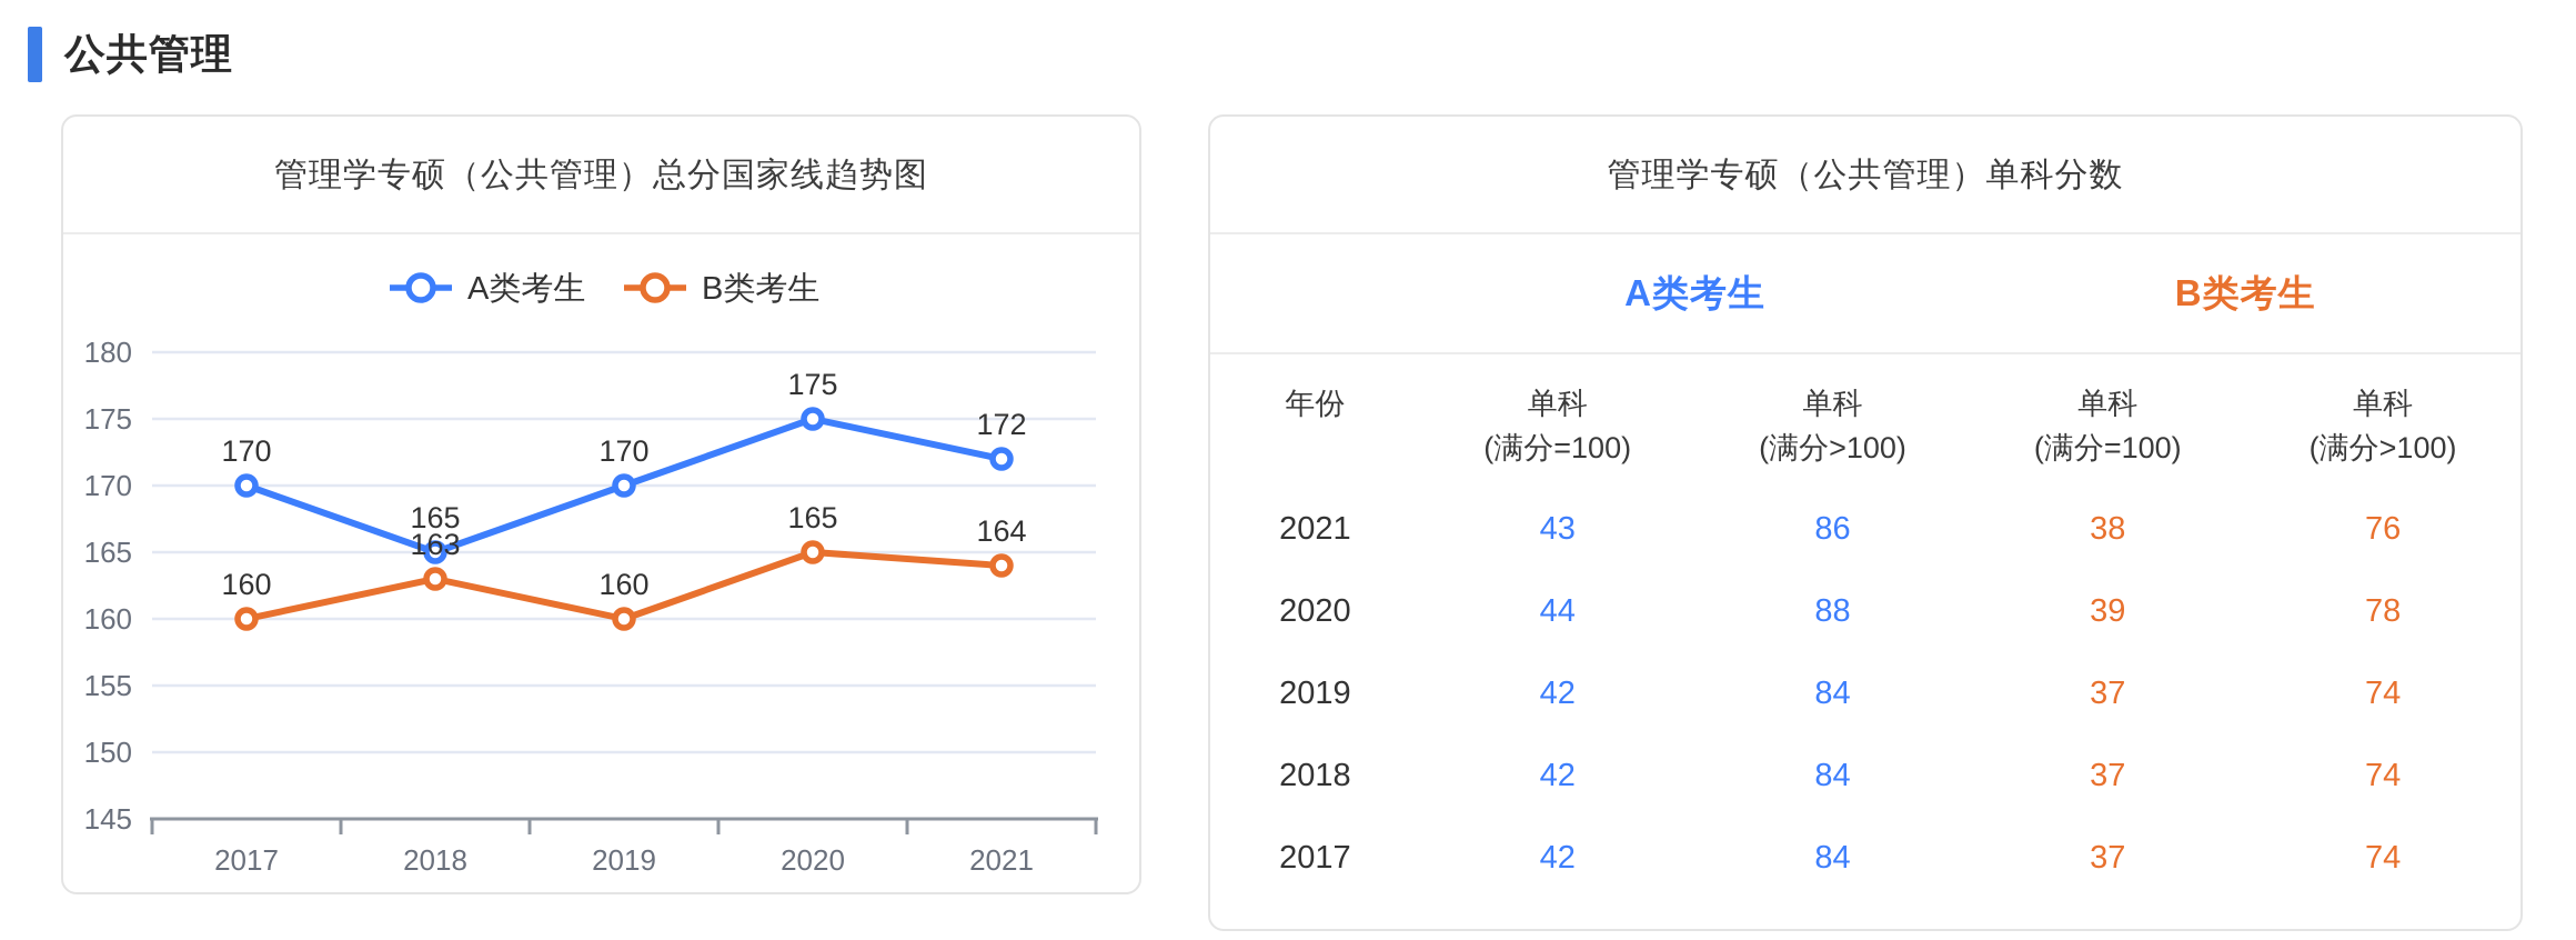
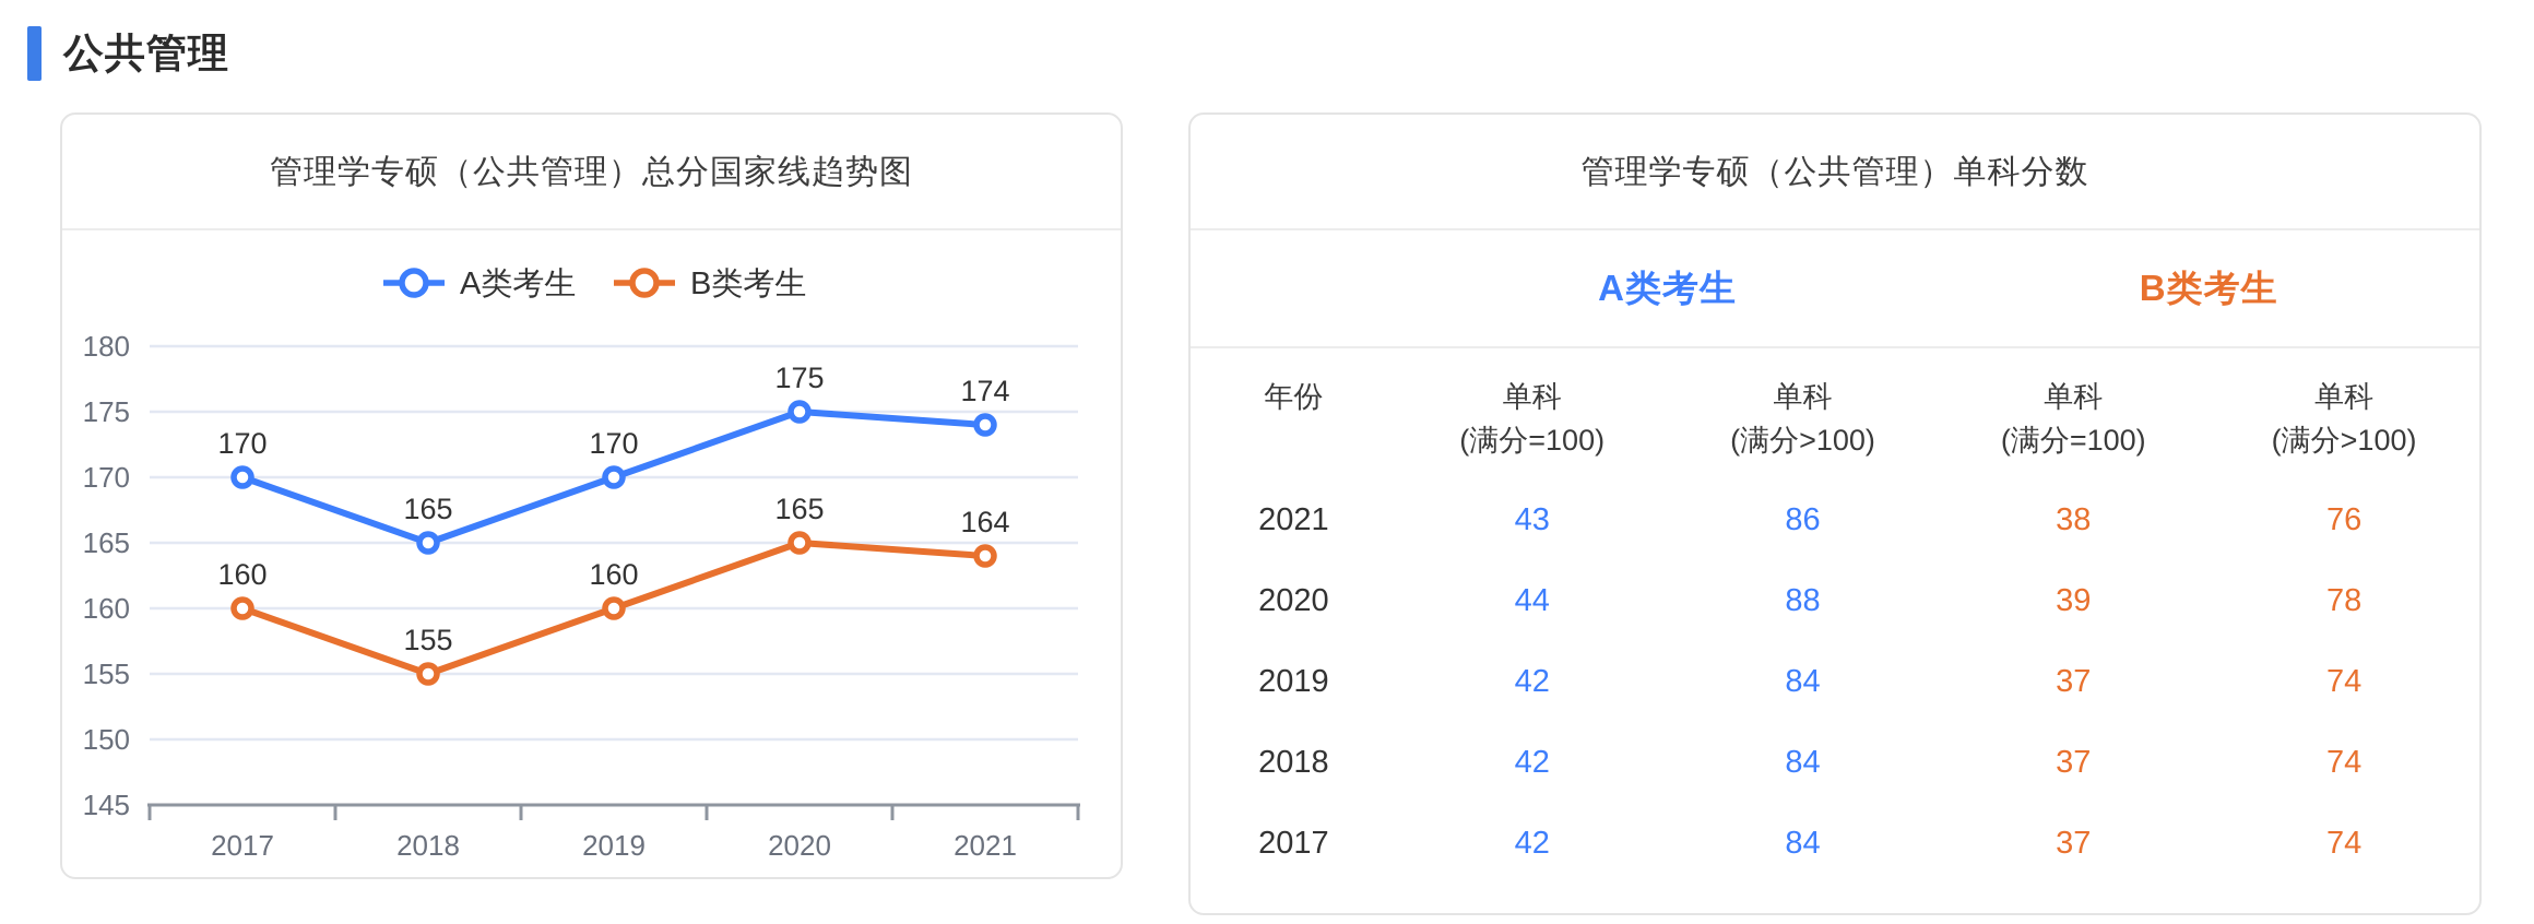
B类考生/2018: 163 -> 155
A类考生/2021: 172 -> 174
